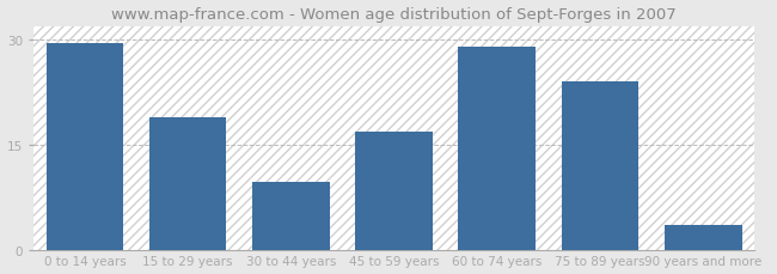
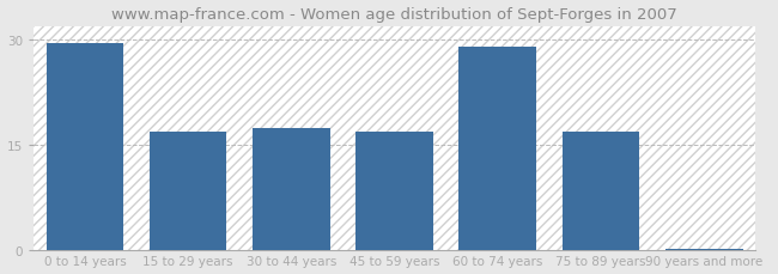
15 to 29 years: 19.0 -> 17.0
30 to 44 years: 9.8 -> 17.5
75 to 89 years: 24.0 -> 17.0
90 years and more: 3.6 -> 0.3
